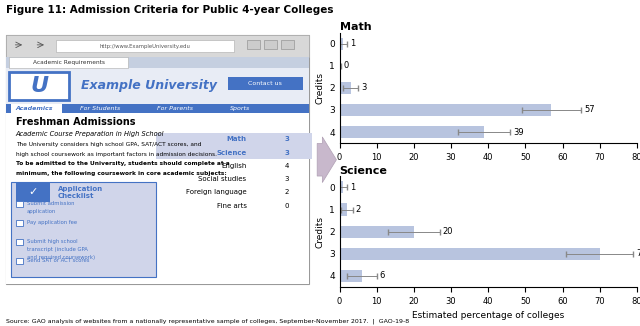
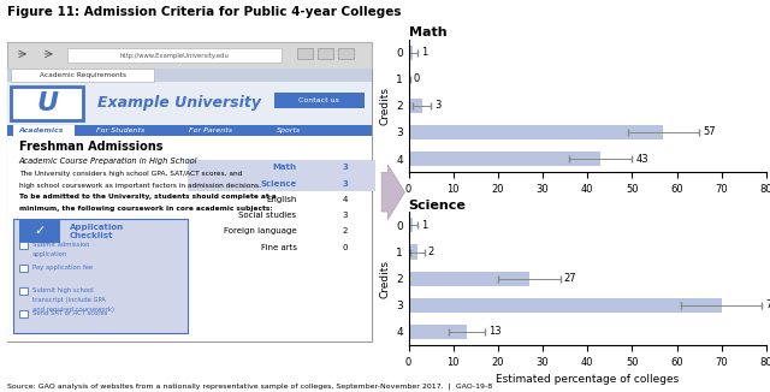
Math/4: 39 -> 43
Science/2: 20 -> 27
Science/4: 6 -> 13
